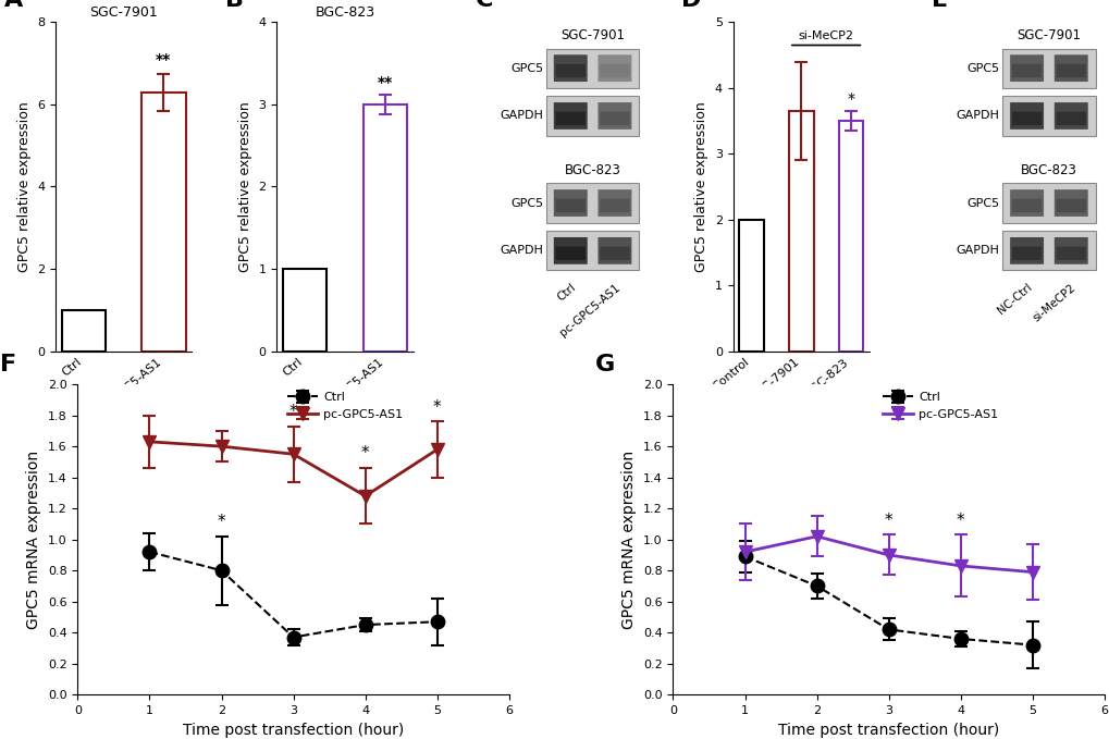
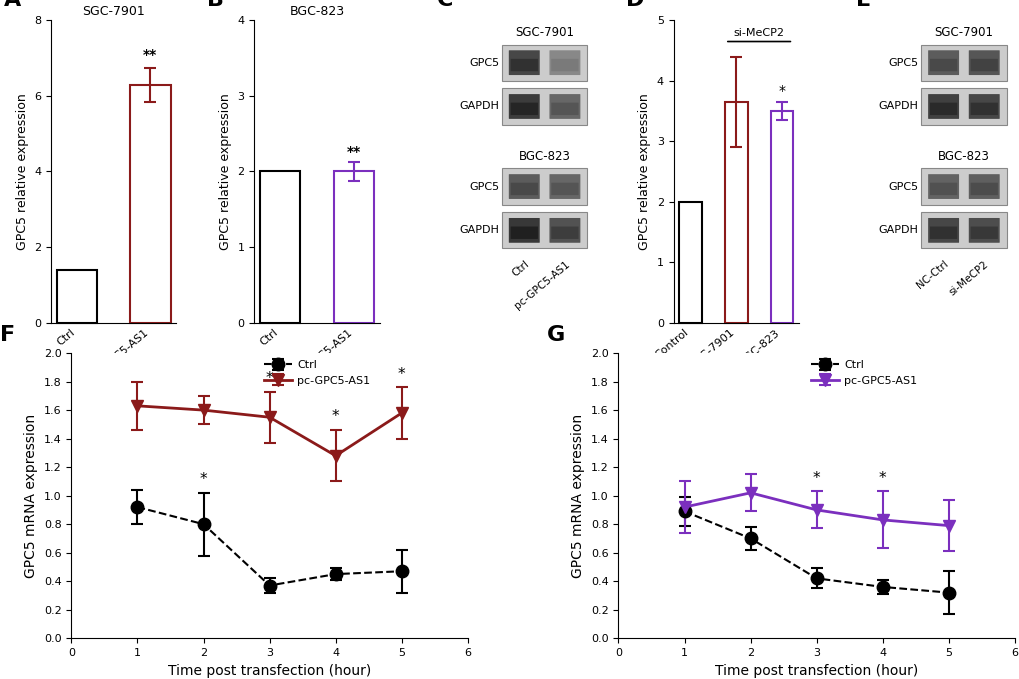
SGC-7901/Ctrl: 1.0 -> 1.4
BGC-823/Ctrl: 1 -> 2
BGC-823/pc-GPC5-AS1: 3 -> 2
